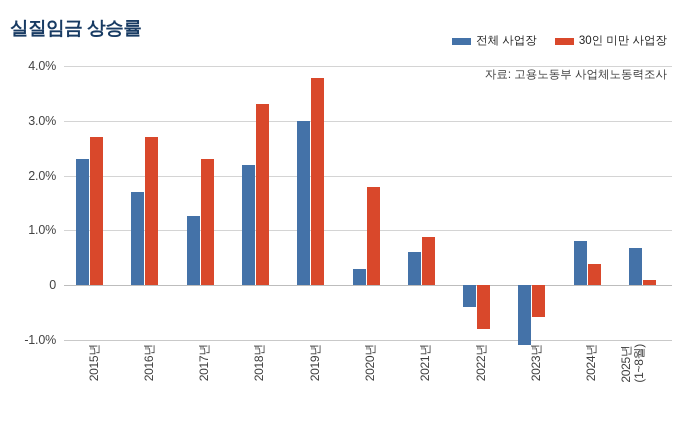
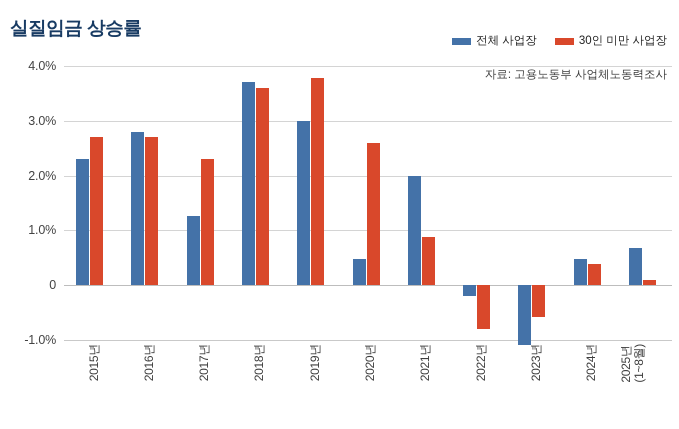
전체 사업장/2016년: 1.7% -> 2.8%
전체 사업장/2018년: 2.2% -> 3.7%
30인 미만 사업장/2018년: 3.3% -> 3.6%
전체 사업장/2020년: 0.3% -> 0.5%
30인 미만 사업장/2020년: 1.8% -> 2.6%
전체 사업장/2021년: 0.6% -> 2.0%
전체 사업장/2022년: -0.4% -> -0.2%
전체 사업장/2024년: 0.8% -> 0.5%
